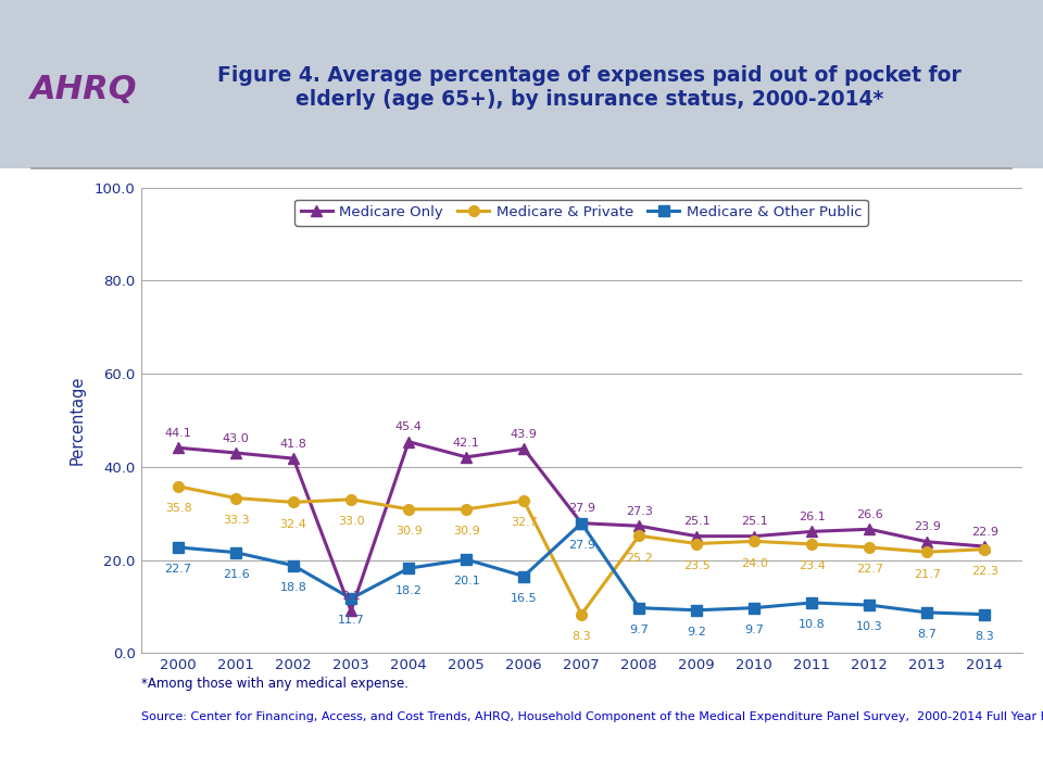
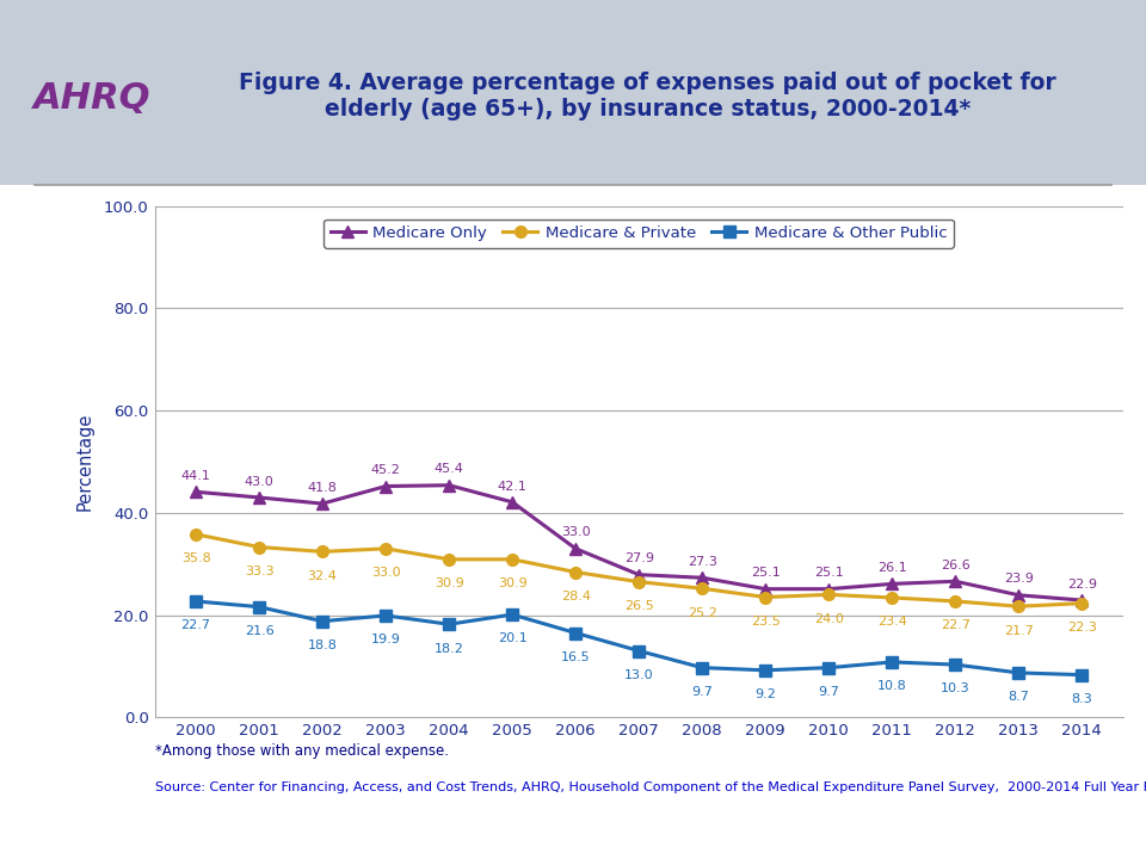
Medicare Only/2003: 9.1 -> 45.2
Medicare & Other Public/2003: 11.7 -> 19.9
Medicare Only/2006: 43.9 -> 33.0
Medicare & Private/2006: 32.7 -> 28.4
Medicare & Private/2007: 8.3 -> 26.5
Medicare & Other Public/2007: 27.9 -> 13.0
